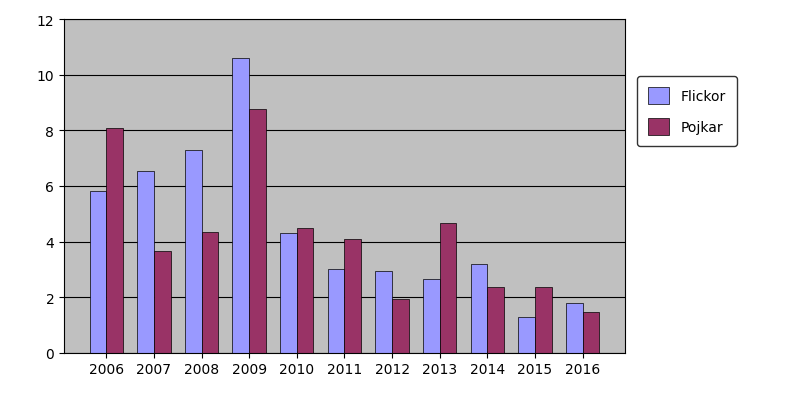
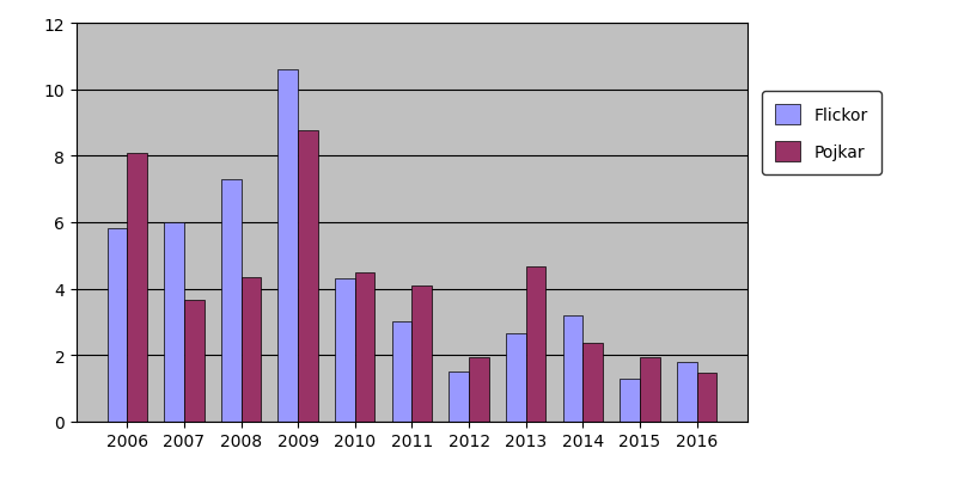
Flickor/2007: 6.55 -> 6.00
Flickor/2012: 2.95 -> 1.50
Pojkar/2015: 2.35 -> 1.95
